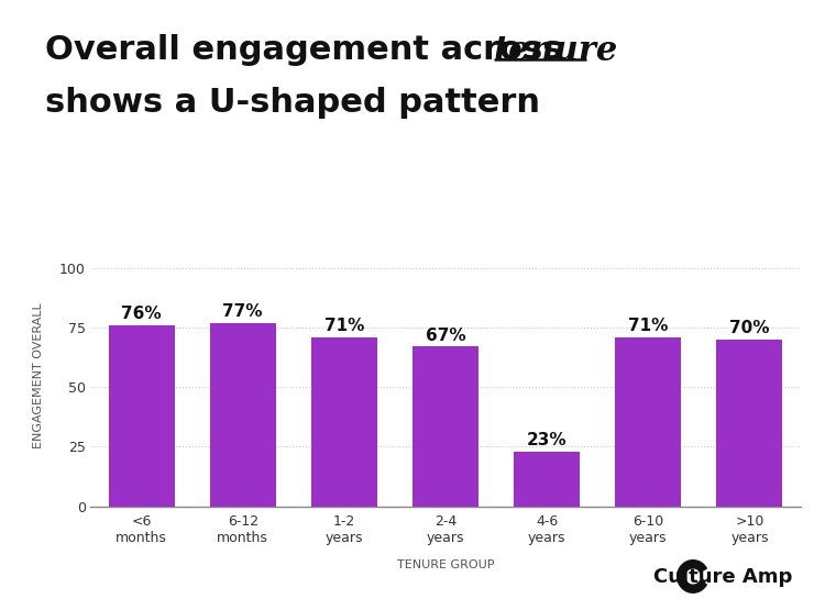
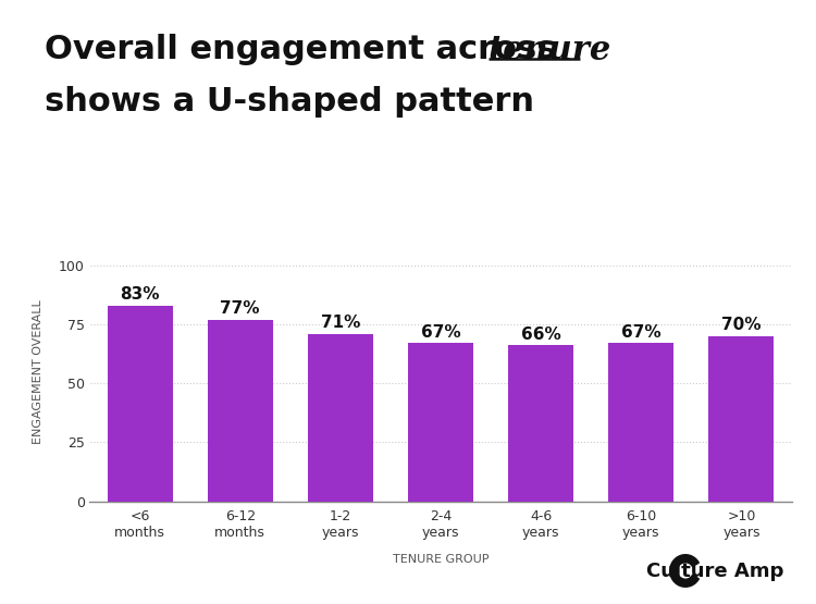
<6 months: 76% -> 83%
4-6 years: 23% -> 66%
6-10 years: 71% -> 67%
